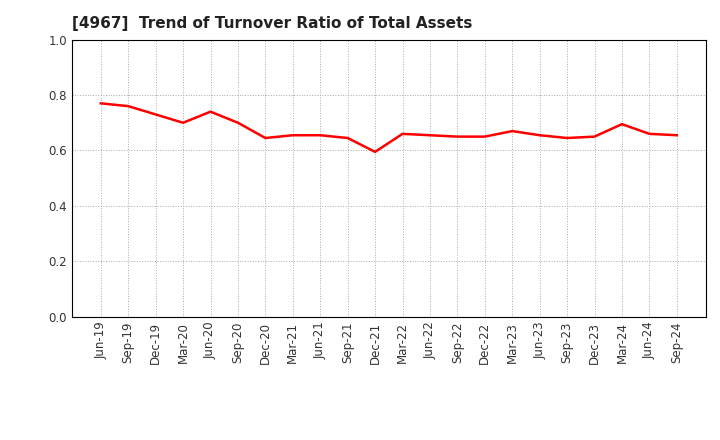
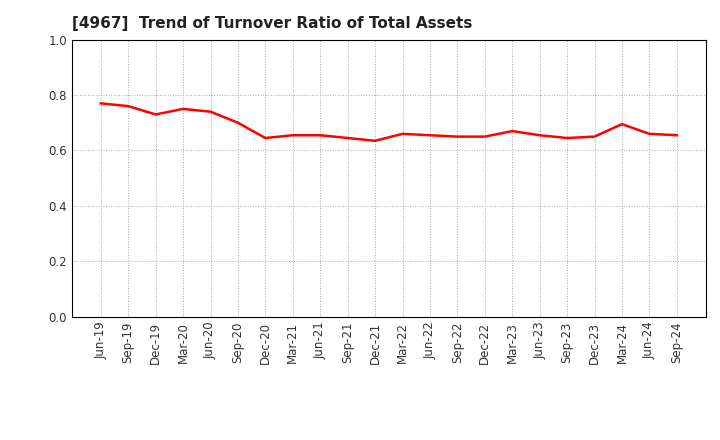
Mar-20: 0.700 -> 0.750
Dec-21: 0.595 -> 0.635
